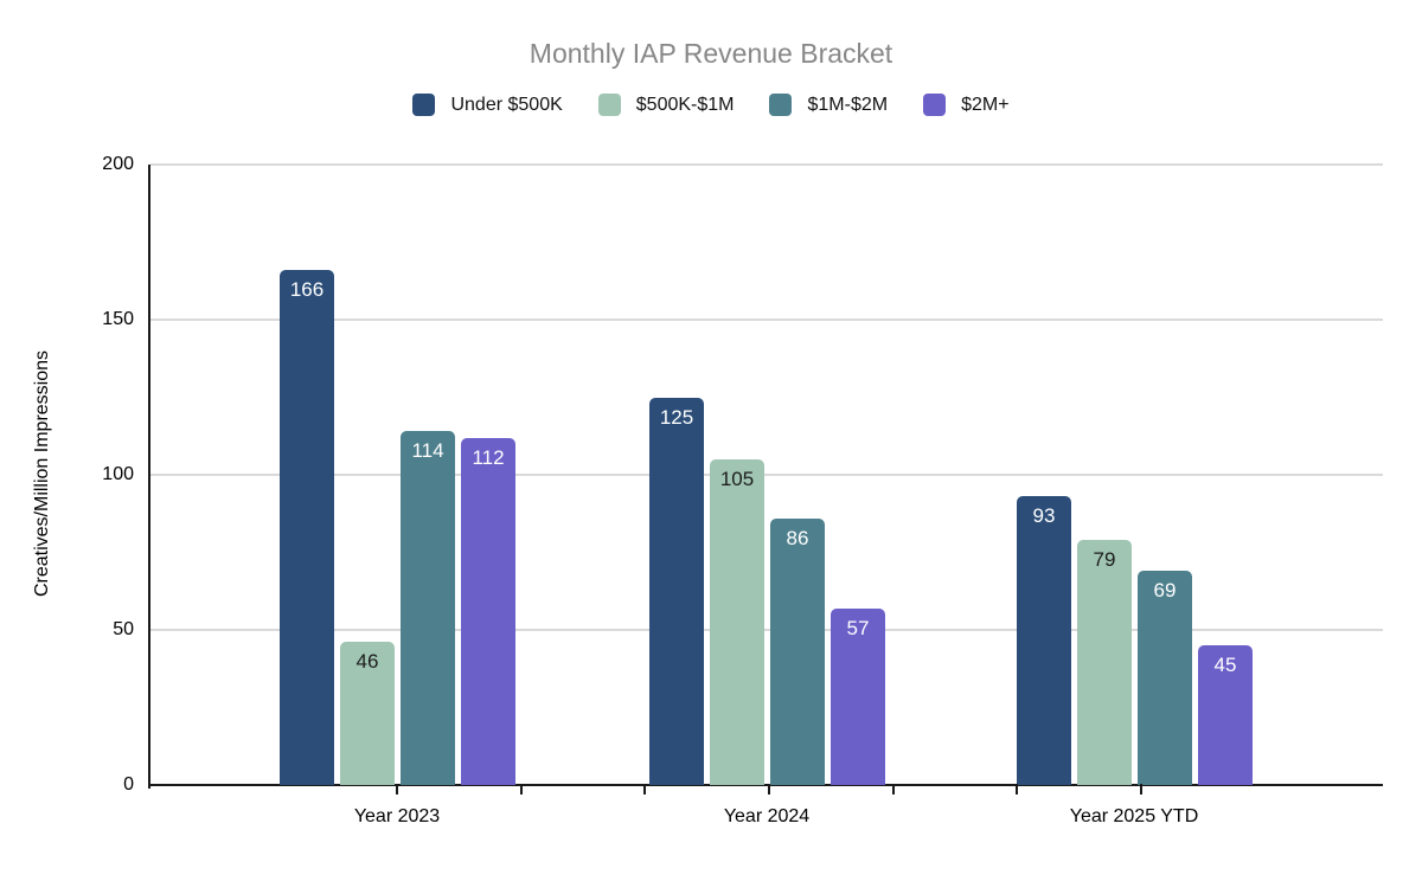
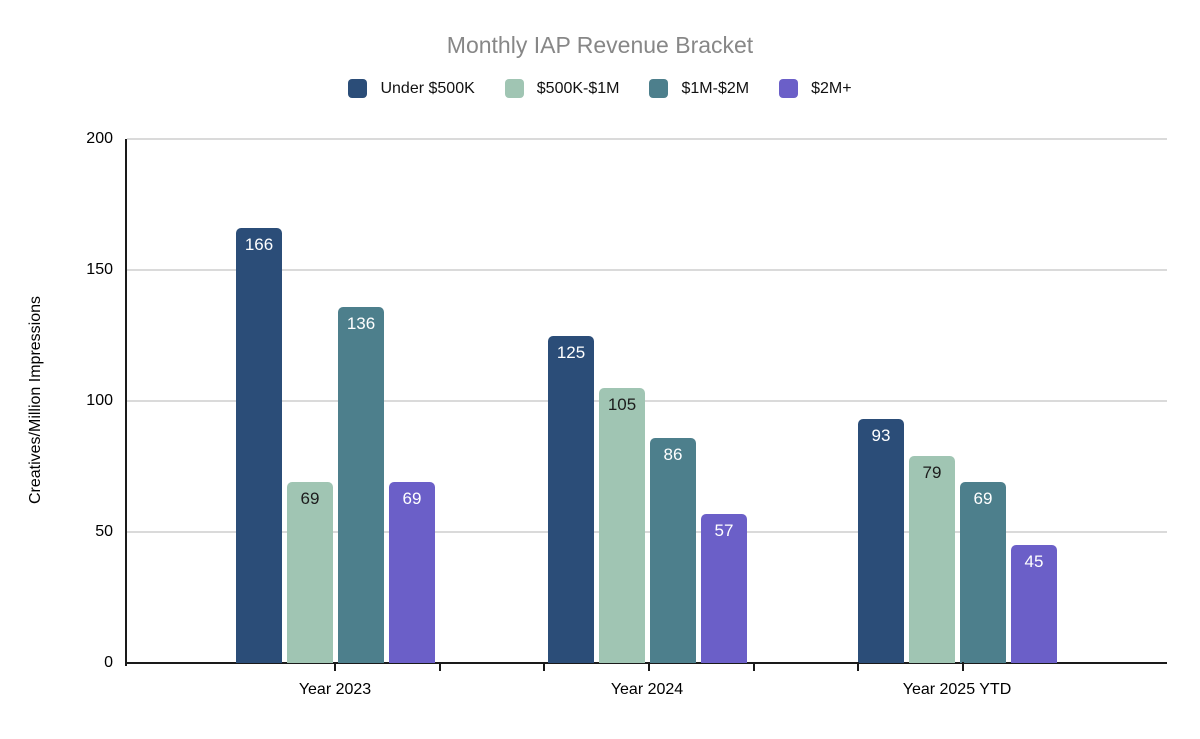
$500K-$1M/Year 2023: 46 -> 69
$1M-$2M/Year 2023: 114 -> 136
$2M+/Year 2023: 112 -> 69
